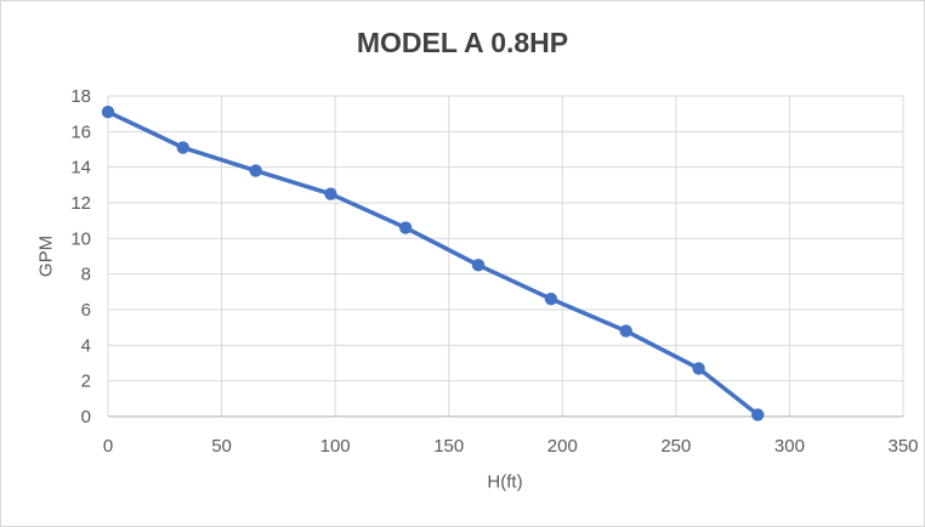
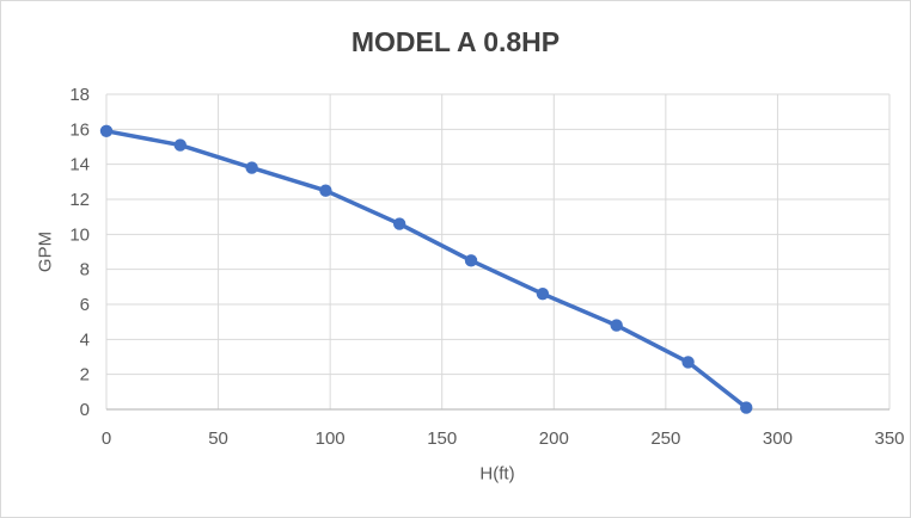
0: 17.1 -> 15.9
